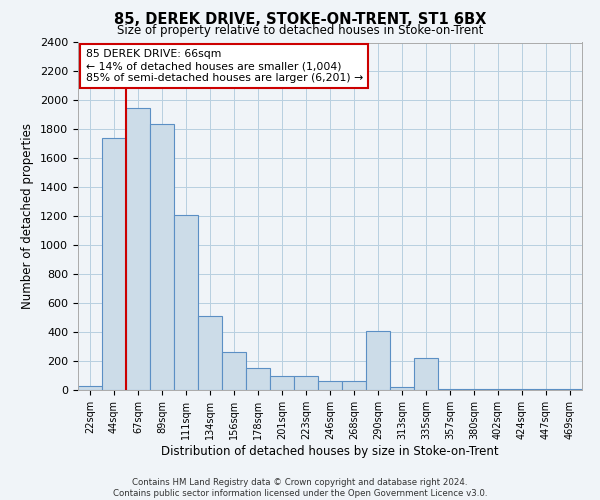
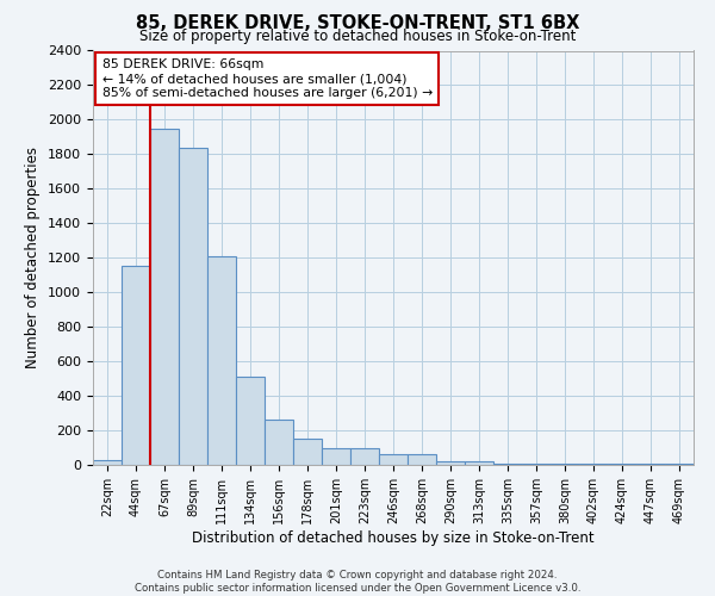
44sqm: 1740 -> 1150
290sqm: 410 -> 20
335sqm: 220 -> 0
